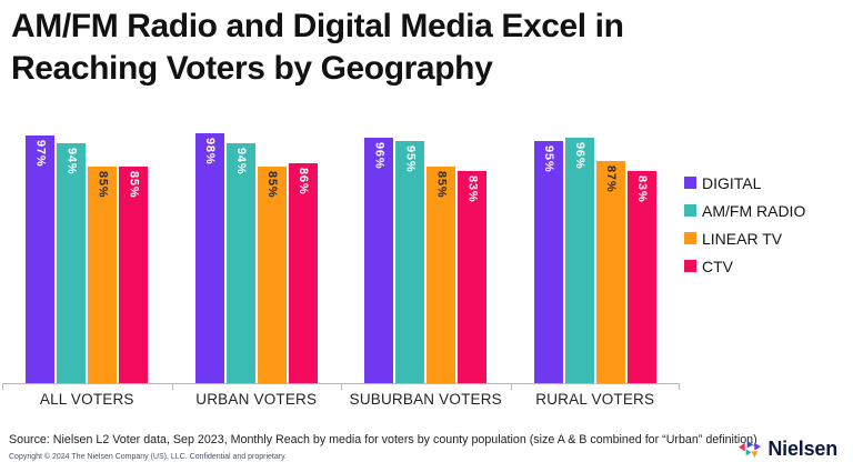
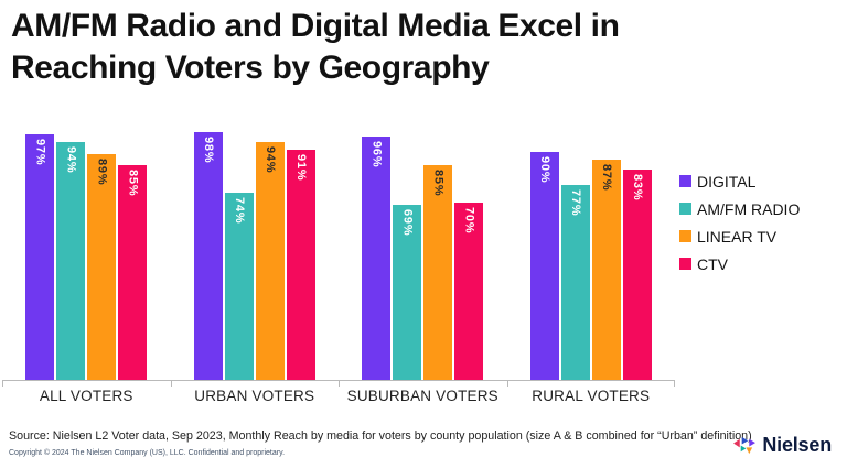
LINEAR TV/ALL VOTERS: 85% -> 89%
AM/FM RADIO/URBAN VOTERS: 94% -> 74%
LINEAR TV/URBAN VOTERS: 85% -> 94%
CTV/URBAN VOTERS: 86% -> 91%
AM/FM RADIO/SUBURBAN VOTERS: 95% -> 69%
CTV/SUBURBAN VOTERS: 83% -> 70%
DIGITAL/RURAL VOTERS: 95% -> 90%
AM/FM RADIO/RURAL VOTERS: 96% -> 77%
